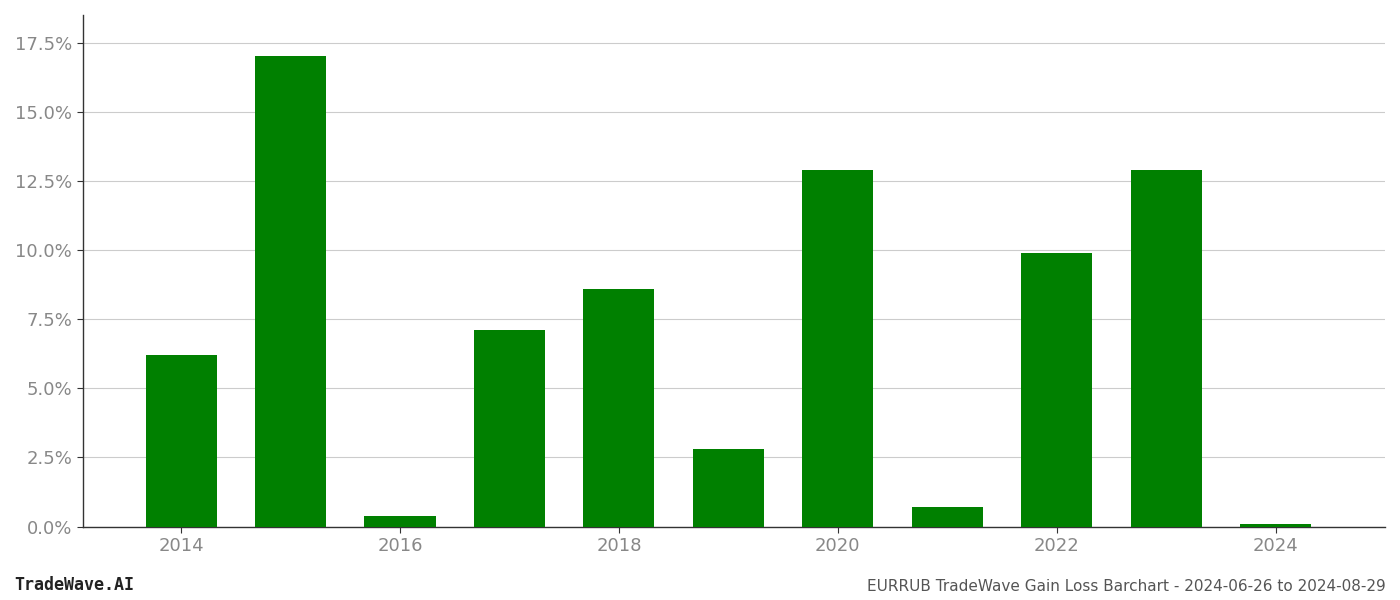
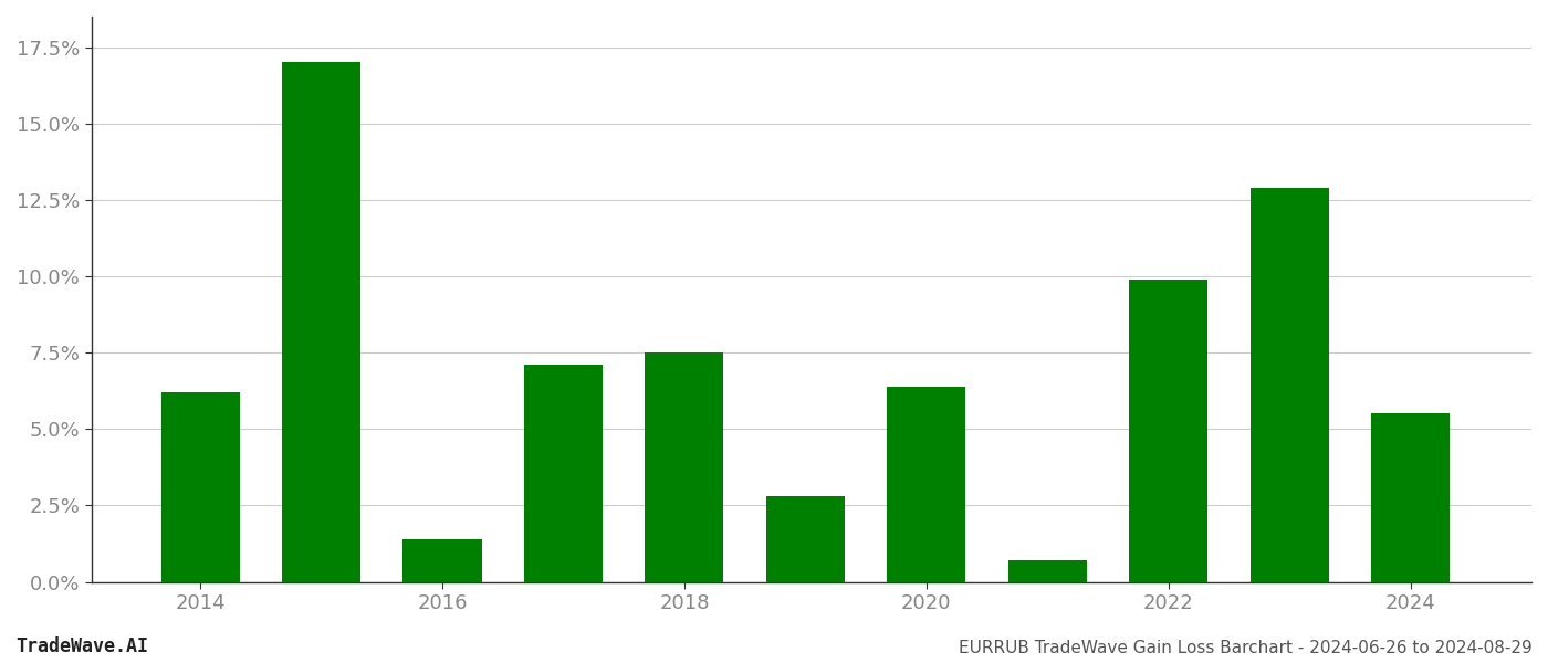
2016: 0.4% -> 1.4%
2018: 8.6% -> 7.5%
2020: 12.9% -> 6.4%
2024: 0.1% -> 5.5%
